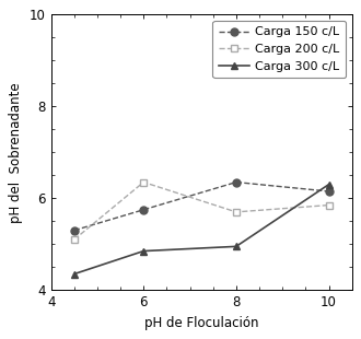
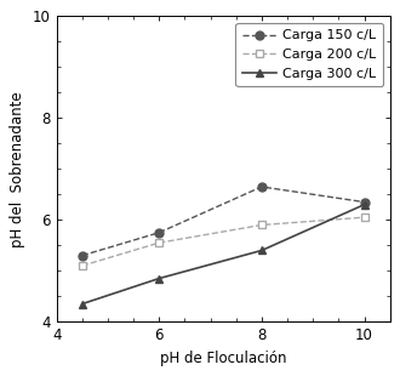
Carga 200 c/L/6: 6.35 -> 5.55
Carga 150 c/L/8: 6.35 -> 6.65
Carga 200 c/L/8: 5.70 -> 5.90
Carga 300 c/L/8: 4.95 -> 5.40
Carga 150 c/L/10: 6.15 -> 6.35
Carga 200 c/L/10: 5.85 -> 6.05
